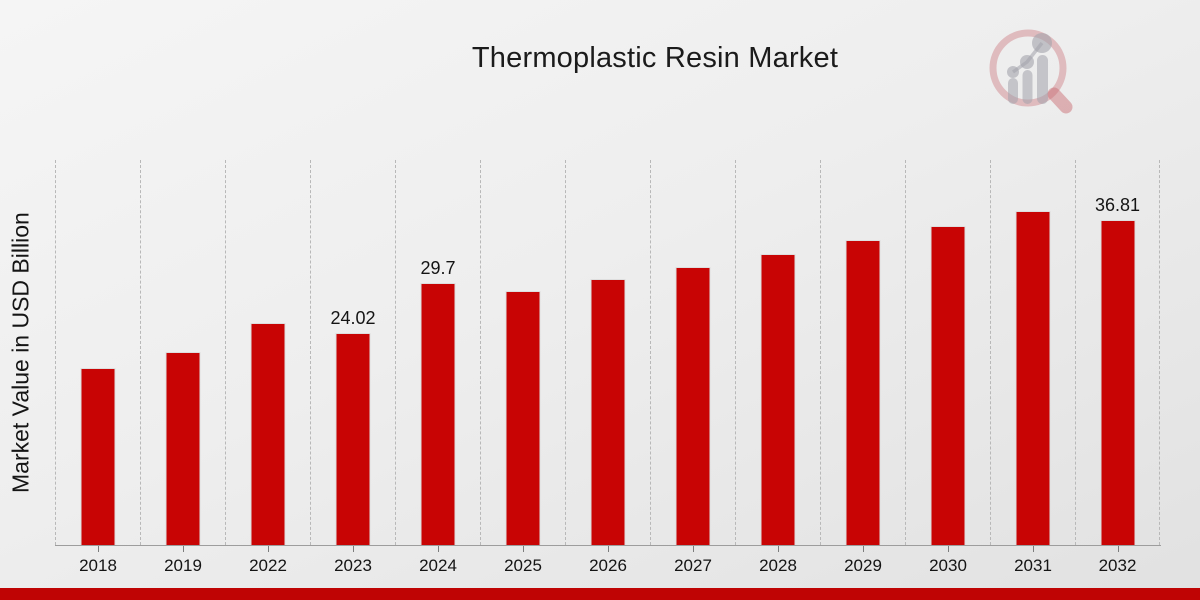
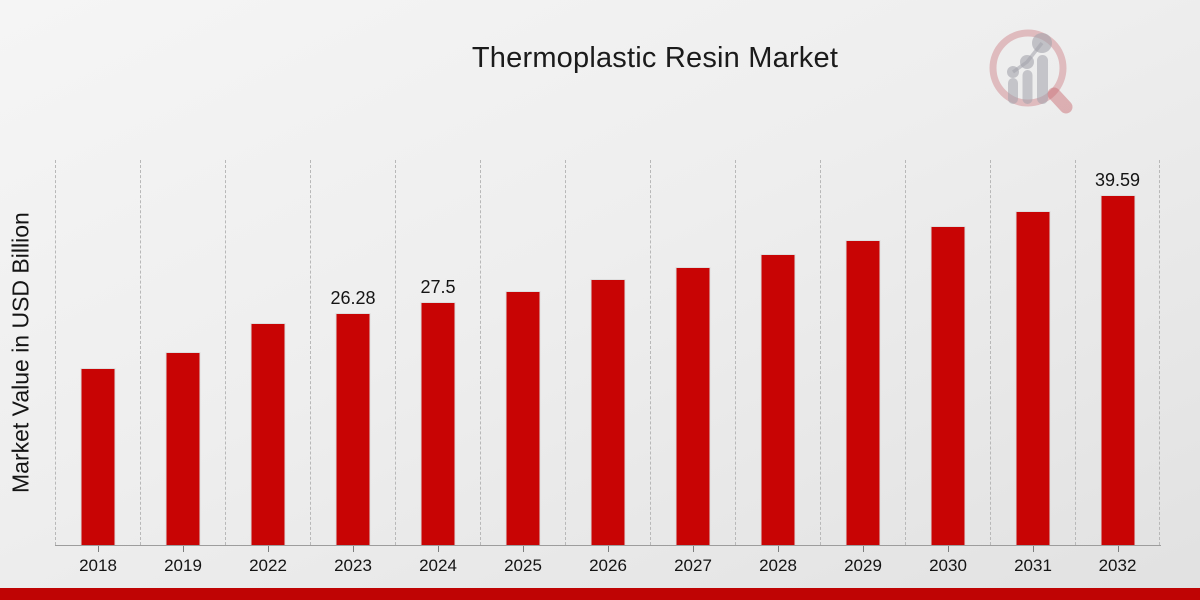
2023: 24.02 -> 26.28
2024: 29.7 -> 27.5
2032: 36.81 -> 39.59
